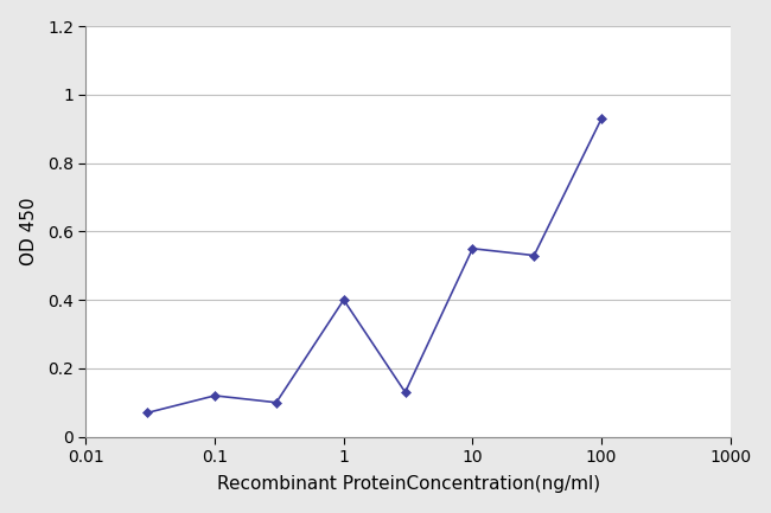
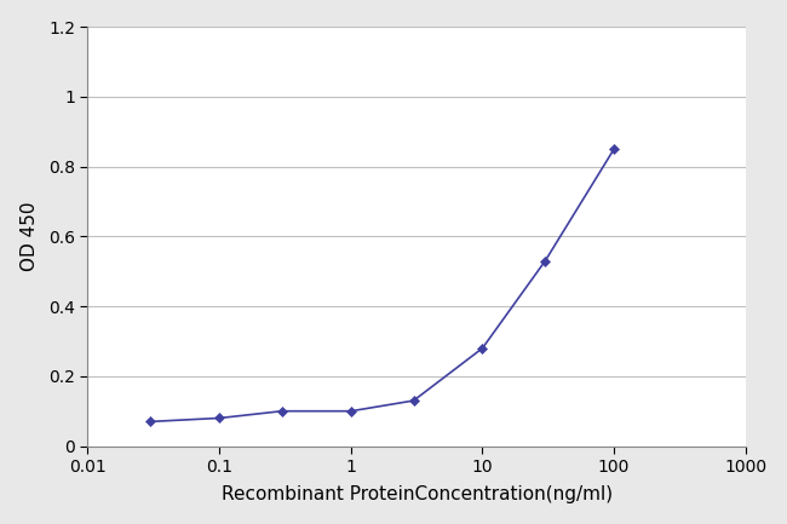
0.1: 0.12 -> 0.08
1: 0.40 -> 0.10
10: 0.55 -> 0.28
100: 0.93 -> 0.85
